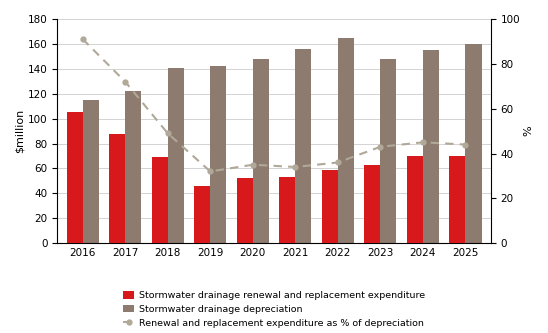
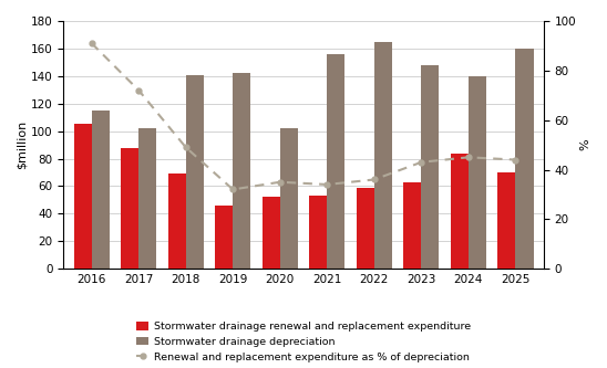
Stormwater drainage depreciation/2017: 122 -> 102
Stormwater drainage depreciation/2020: 148 -> 102
Stormwater drainage renewal and replacement expenditure/2024: 70 -> 84
Stormwater drainage depreciation/2024: 155 -> 140
